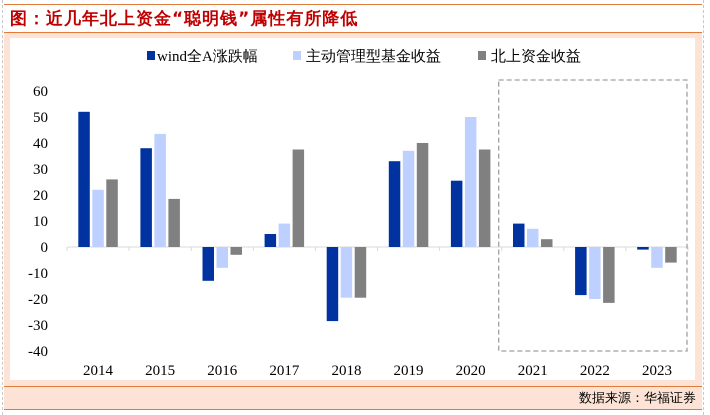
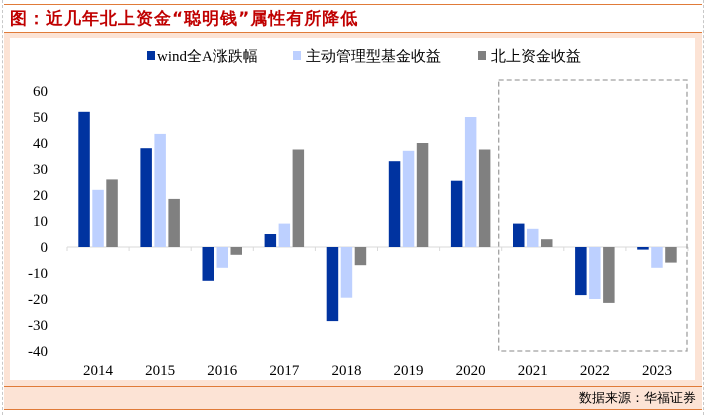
北上资金收益/2018: -20 -> -7
